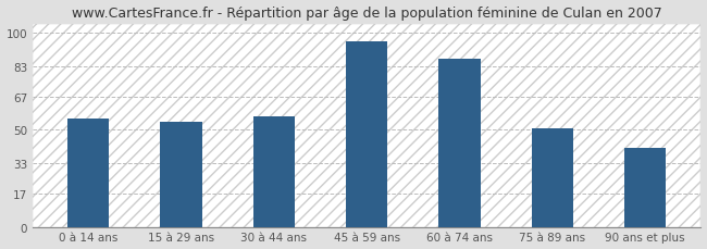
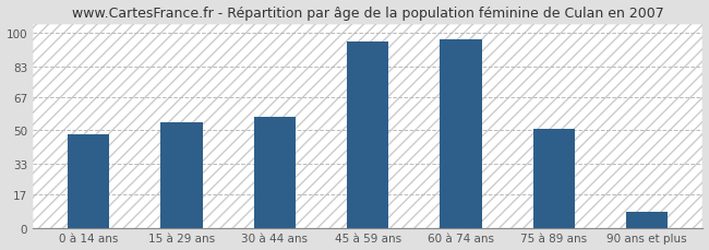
0 à 14 ans: 56 -> 48
60 à 74 ans: 87 -> 97
90 ans et plus: 41 -> 8
